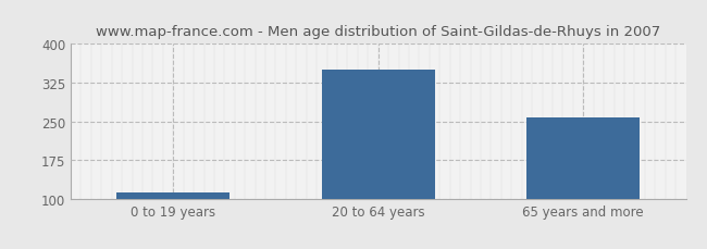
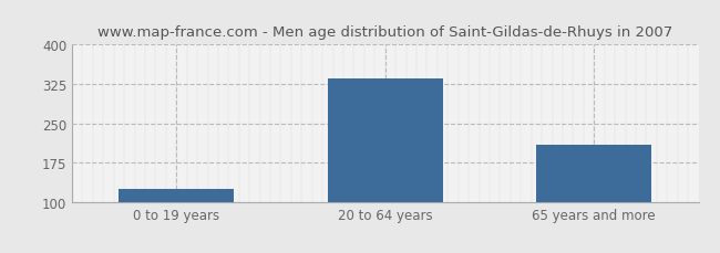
0 to 19 years: 113 -> 125
20 to 64 years: 350 -> 335
65 years and more: 258 -> 210
